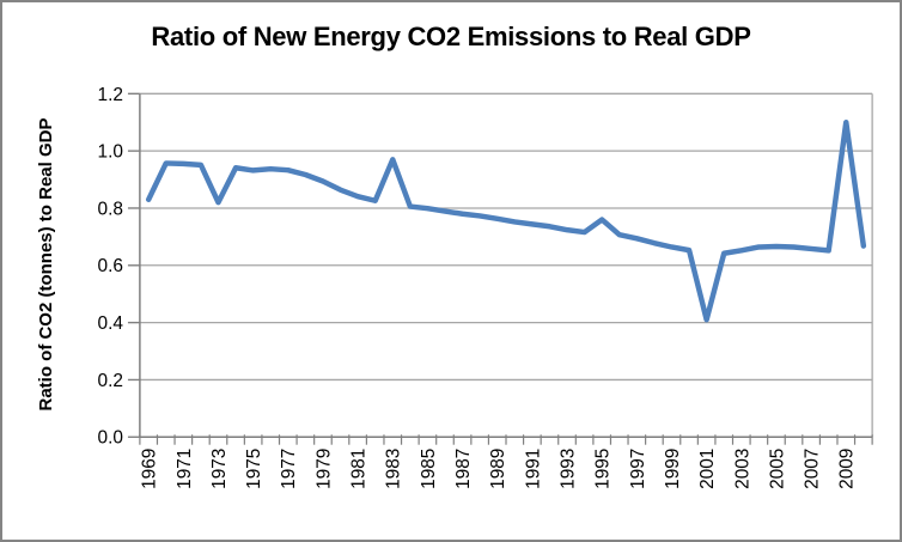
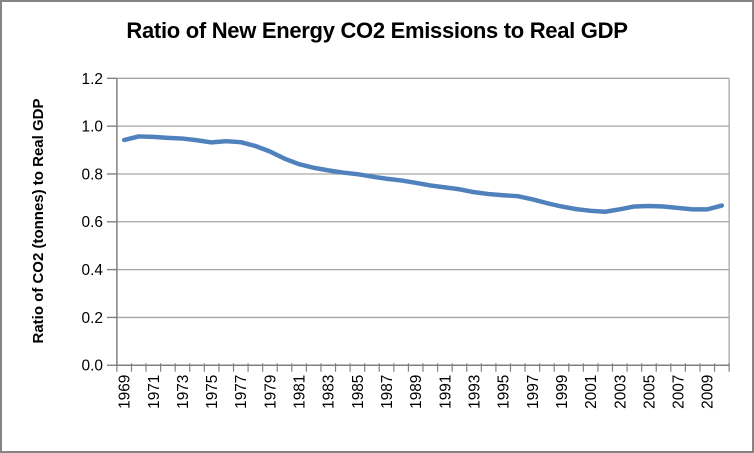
1969: 0.83 -> 0.94
1973: 0.82 -> 0.95
1983: 0.97 -> 0.81
1995: 0.76 -> 0.71
2001: 0.41 -> 0.65
2009: 1.10 -> 0.65
